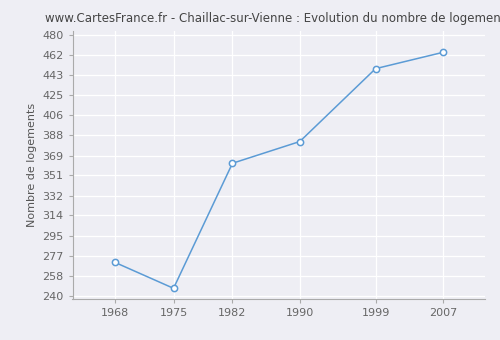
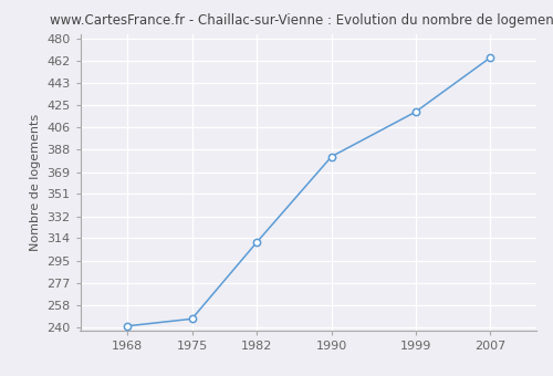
1968: 271 -> 241
1982: 362 -> 311
1999: 449 -> 419
